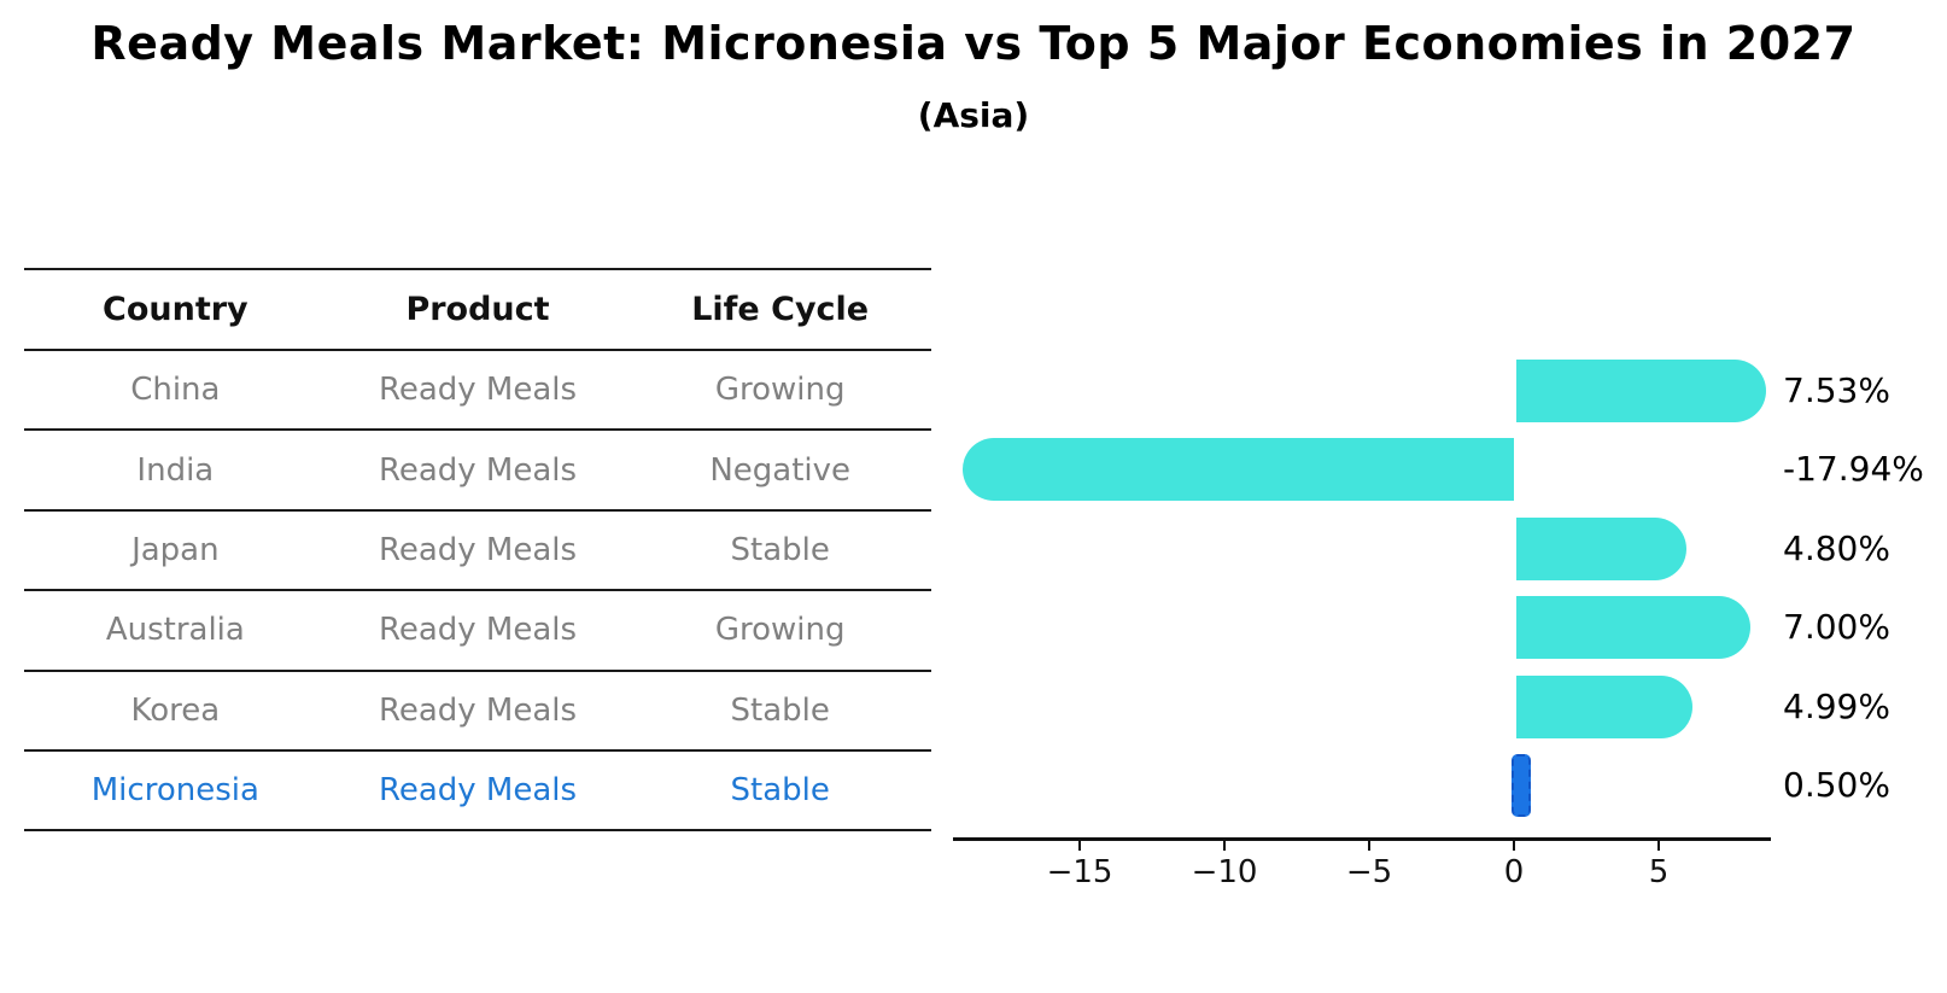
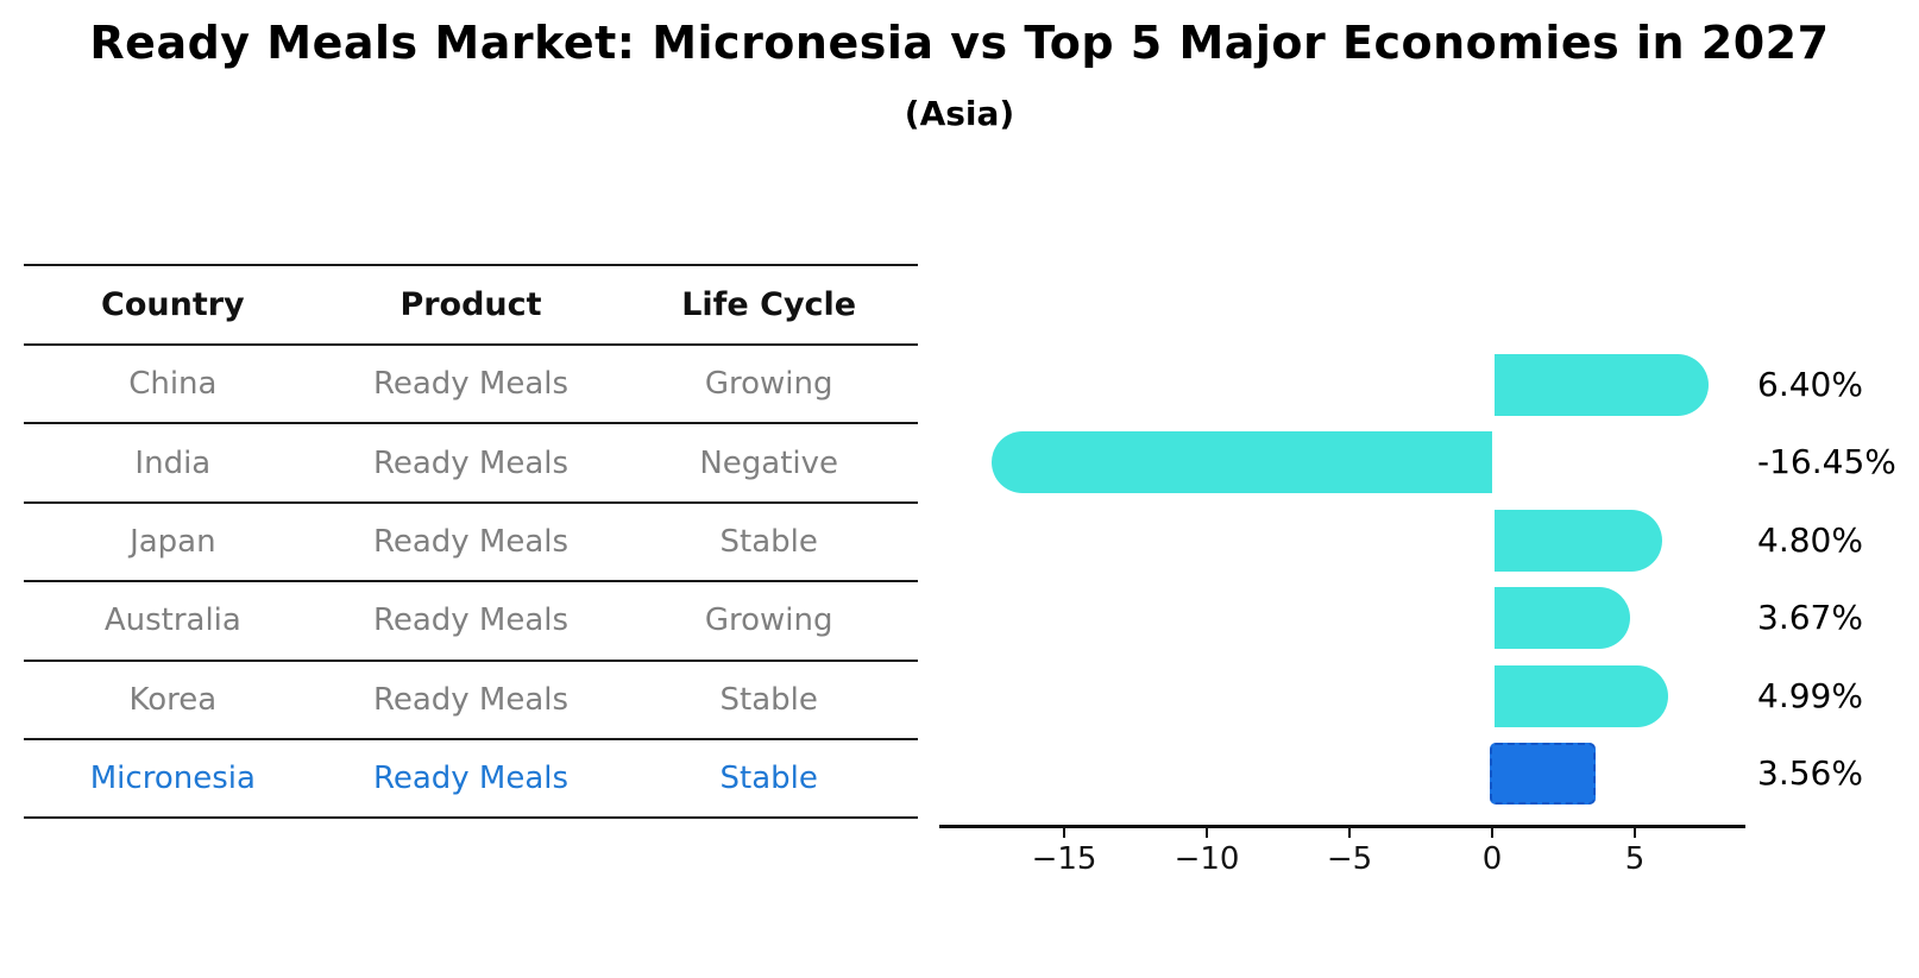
China: 7.53% -> 6.40%
India: -17.94% -> -16.45%
Australia: 7.00% -> 3.67%
Micronesia: 0.50% -> 3.56%
